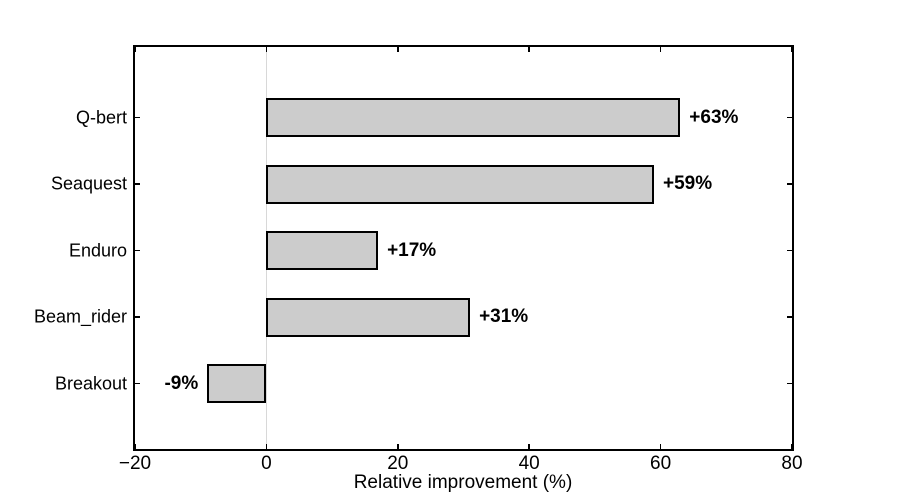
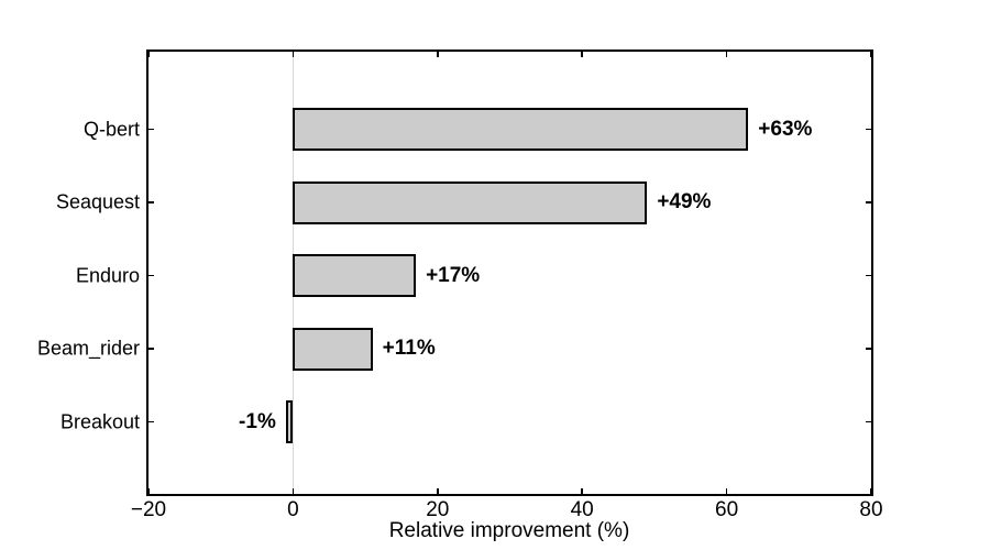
Seaquest: +59% -> +49%
Beam_rider: +31% -> +11%
Breakout: -9% -> -1%
